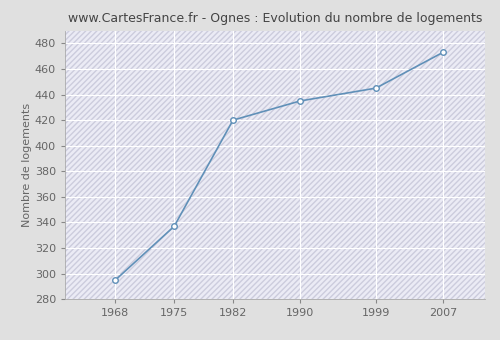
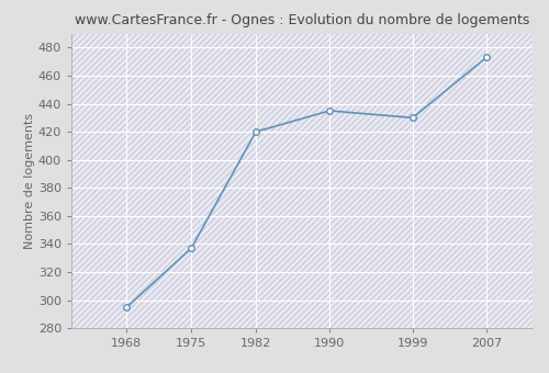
1999: 445 -> 430
